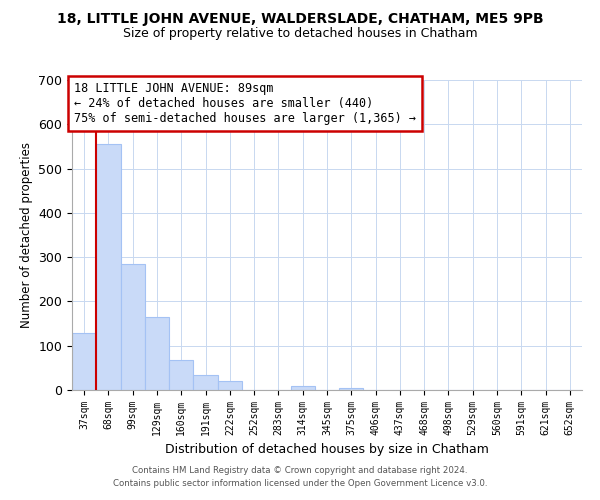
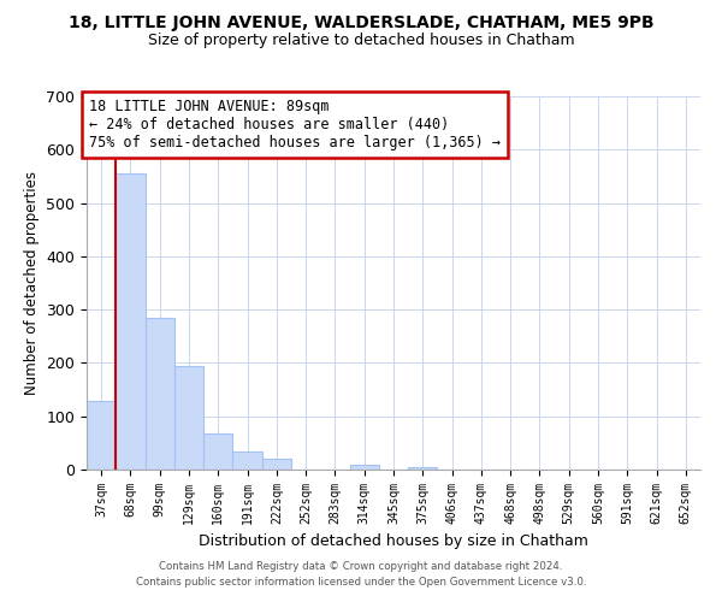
129sqm: 165 -> 195
